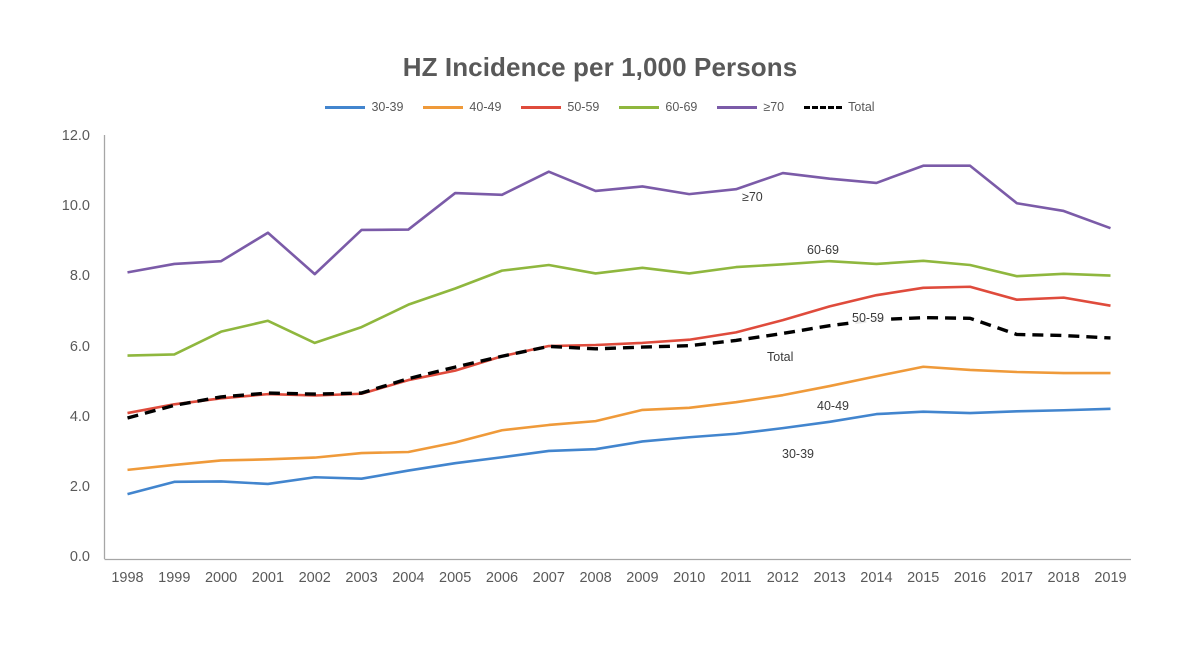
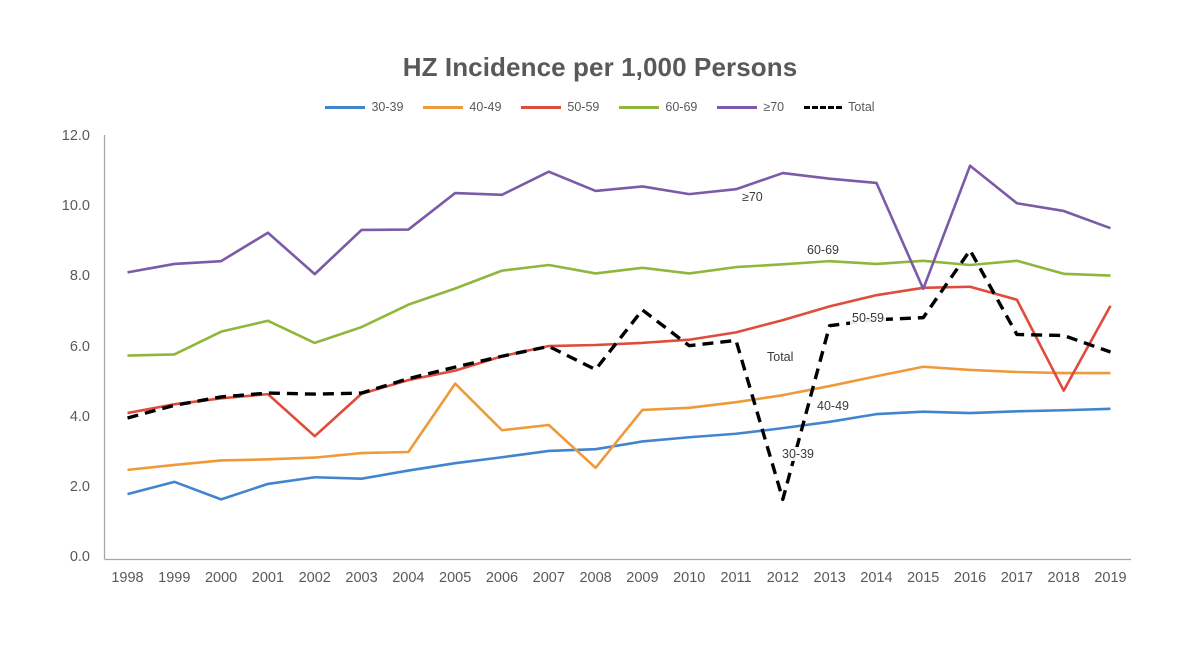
30-39/2000: 2.2 -> 1.7
50-59/2002: 4.7 -> 3.5
40-49/2005: 3.3 -> 5.0
40-49/2008: 3.9 -> 2.6
Total/2008: 6.0 -> 5.4
Total/2009: 6.0 -> 7.1
Total/2012: 6.4 -> 1.7
≥70/2015: 11.2 -> 7.7
Total/2016: 6.9 -> 8.8
60-69/2017: 8.1 -> 8.5
50-59/2018: 7.5 -> 4.8
Total/2019: 6.3 -> 5.9
